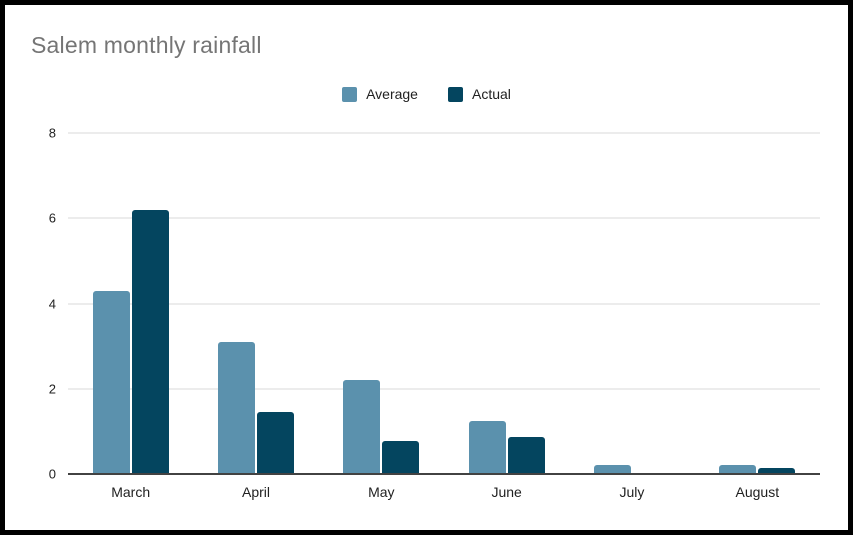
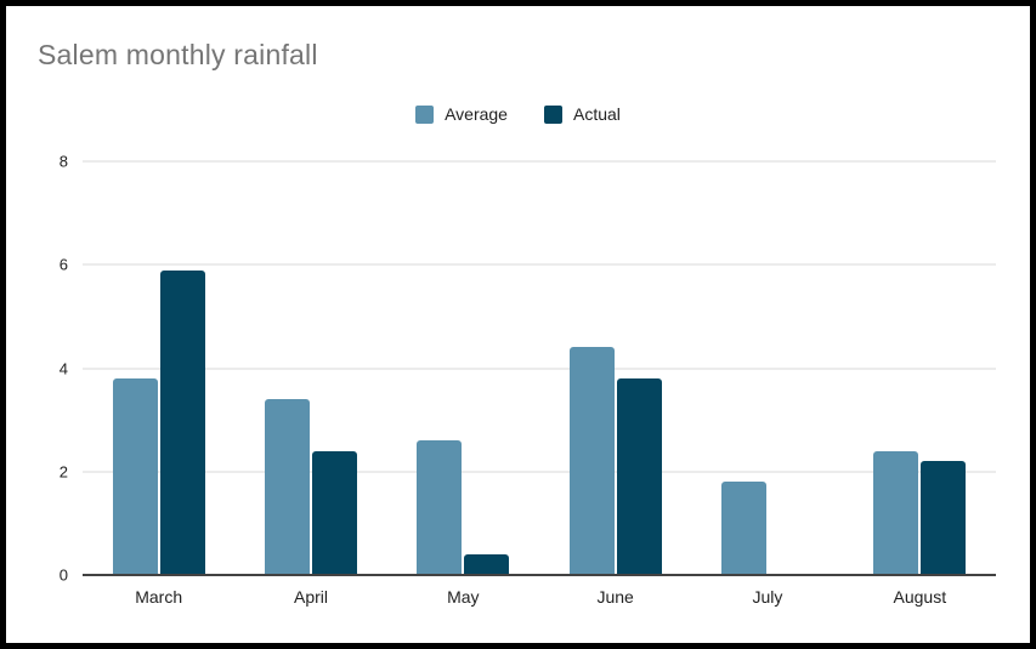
Average/March: 4.3 -> 3.8
Actual/March: 6.2 -> 5.9
Average/April: 3.1 -> 3.4
Actual/April: 1.4 -> 2.4
Average/May: 2.2 -> 2.6
Actual/May: 0.8 -> 0.4
Average/June: 1.2 -> 4.4
Actual/June: 0.9 -> 3.8
Average/July: 0.2 -> 1.8
Average/August: 0.2 -> 2.4
Actual/August: 0.1 -> 2.2
